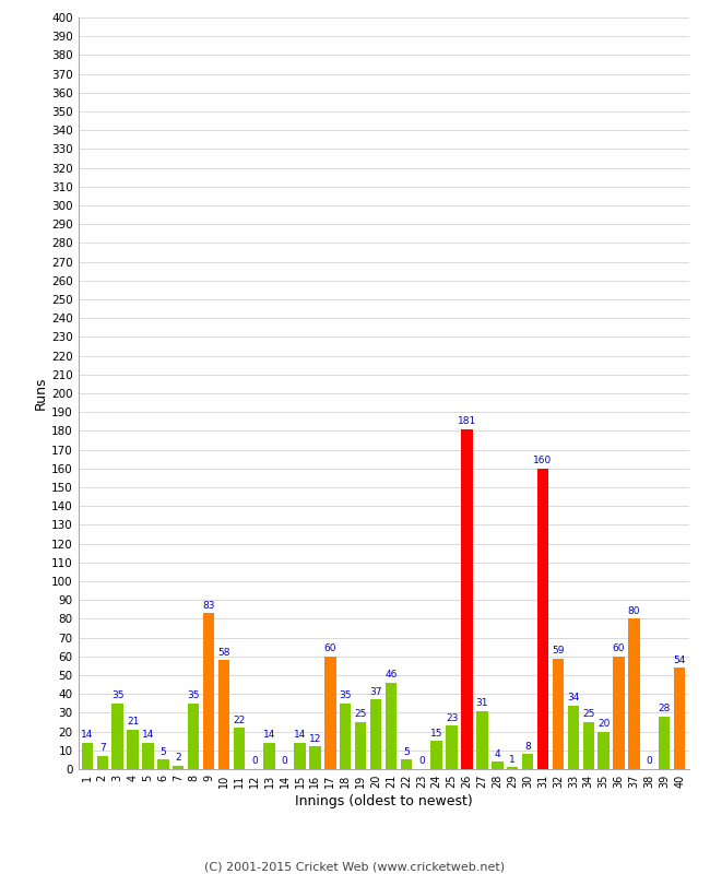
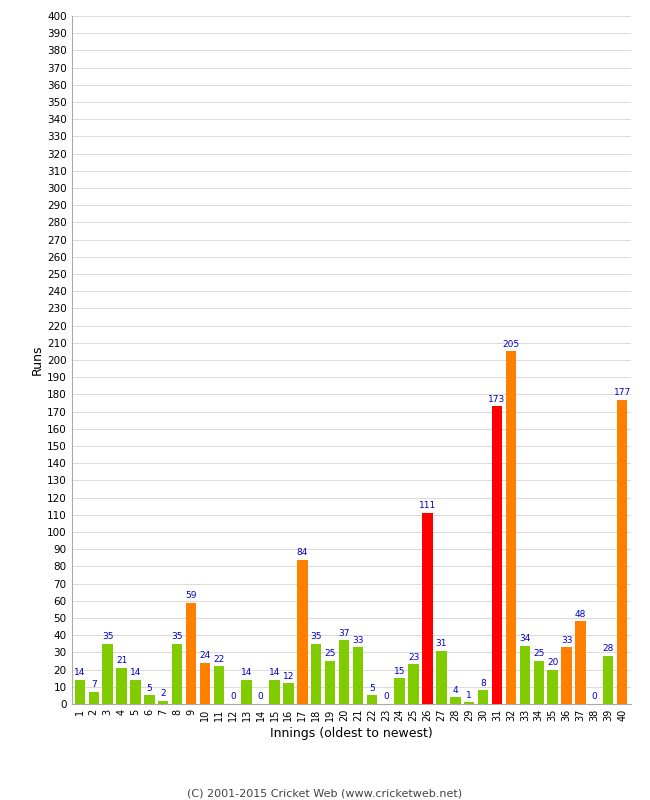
9: 83 -> 59
10: 58 -> 24
17: 60 -> 84
21: 46 -> 33
26: 181 -> 111
31: 160 -> 173
32: 59 -> 205
36: 60 -> 33
37: 80 -> 48
40: 54 -> 177
